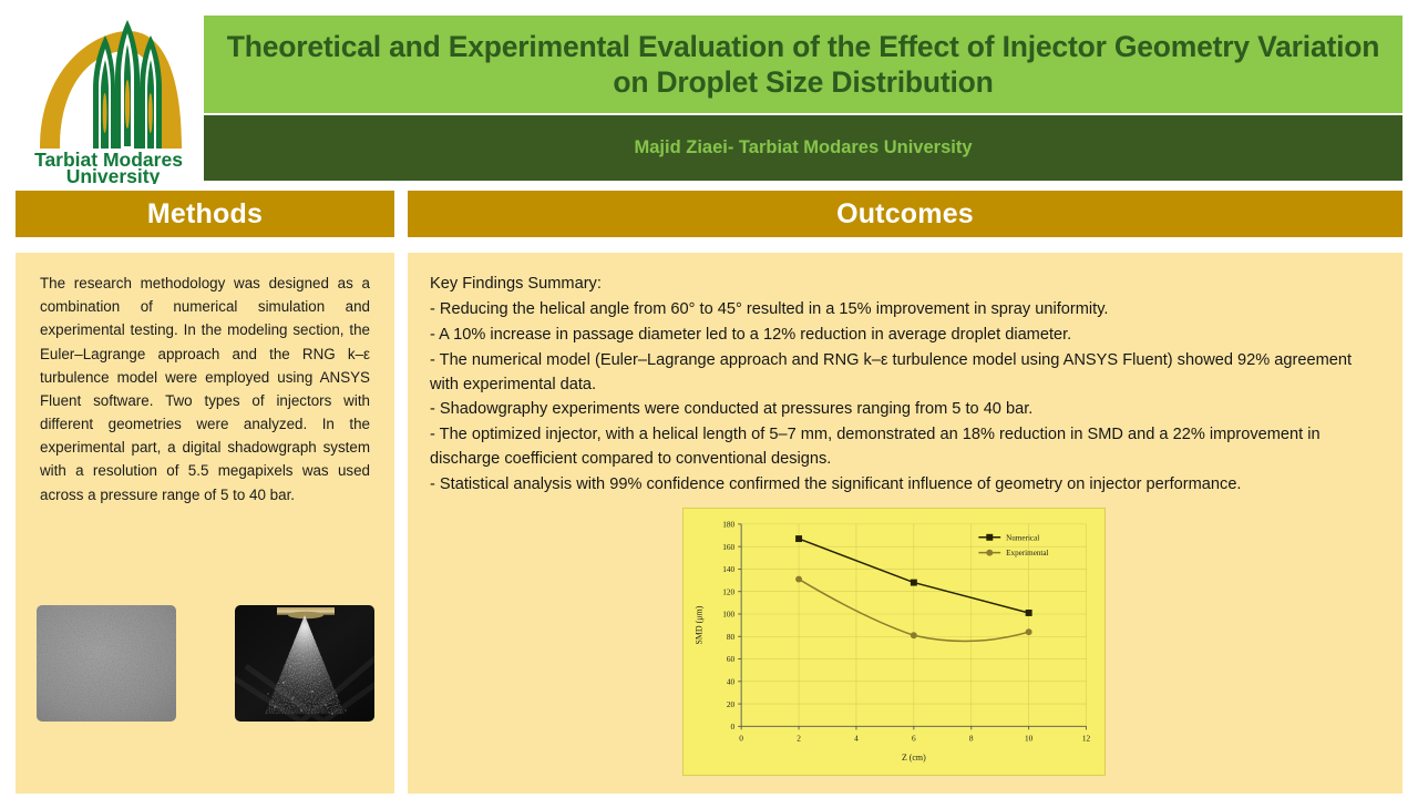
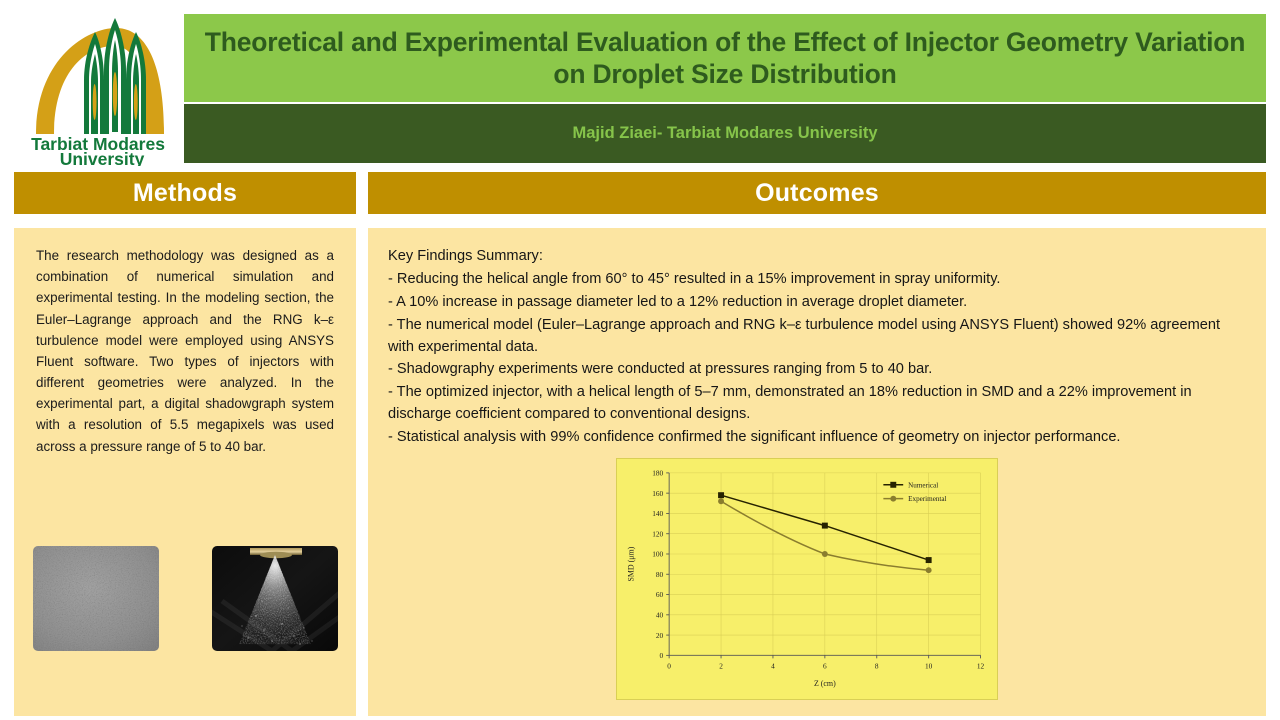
Numerical/2: 167 -> 158
Experimental/2: 131 -> 152
Experimental/6: 81 -> 100
Numerical/10: 101 -> 94
